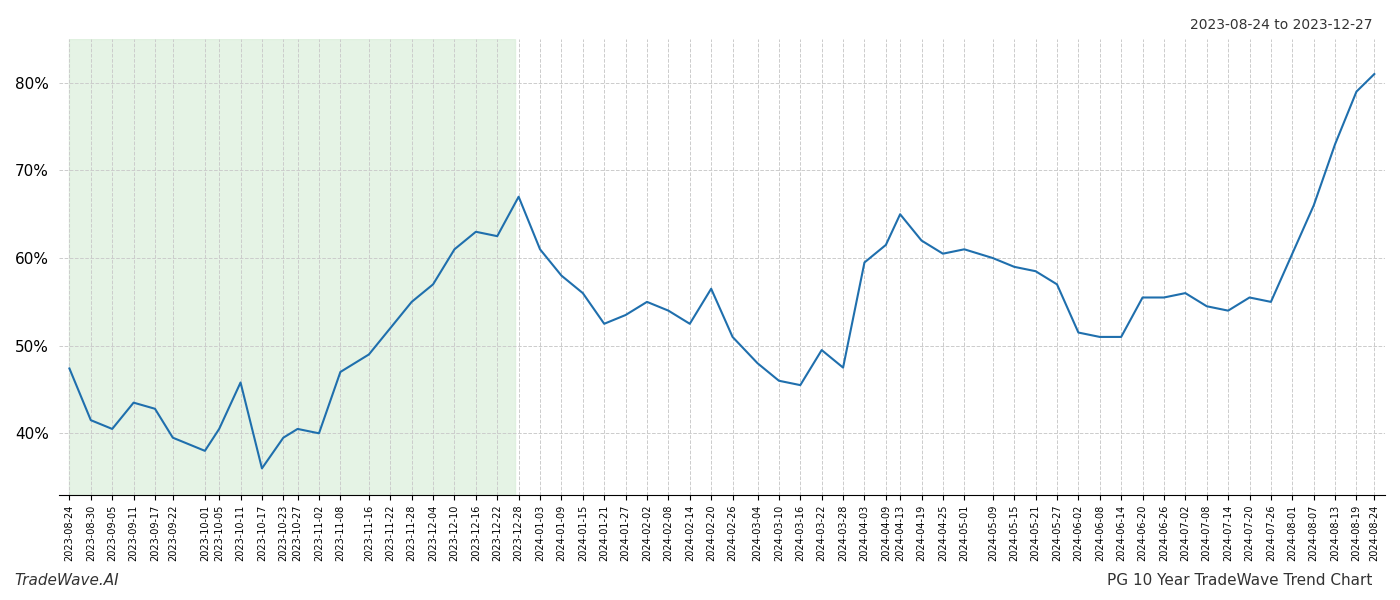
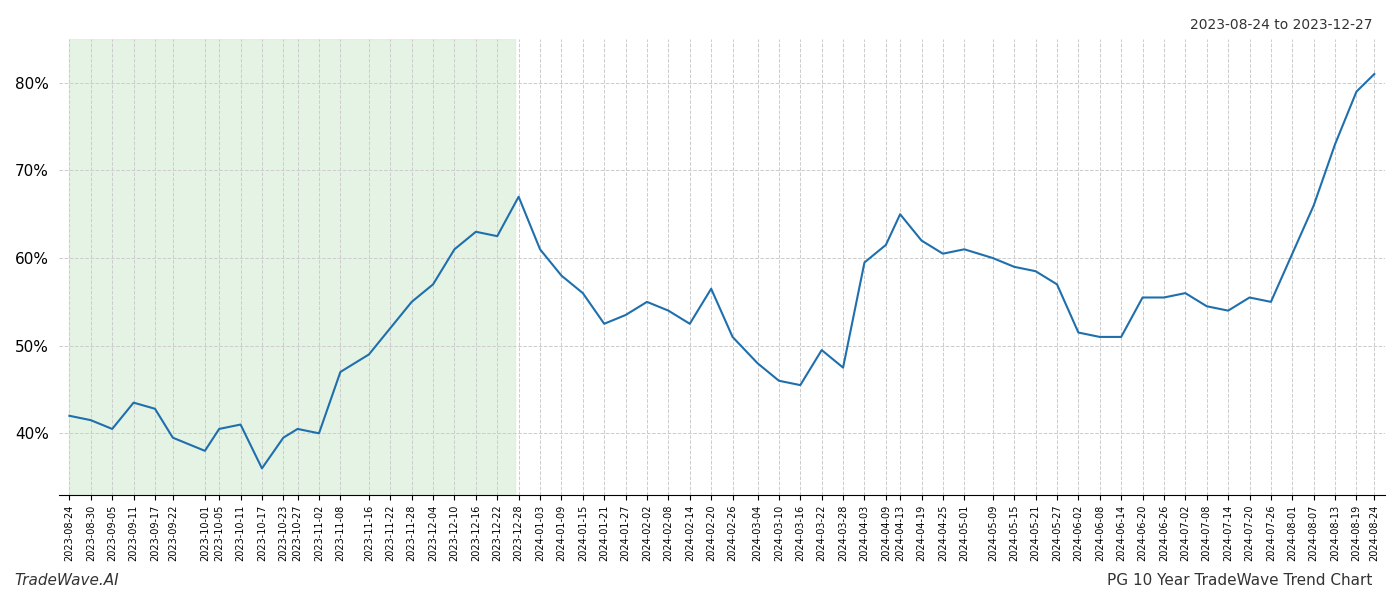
2023-08-24: 47.4% -> 42.0%
2023-10-11: 45.8% -> 41.0%
